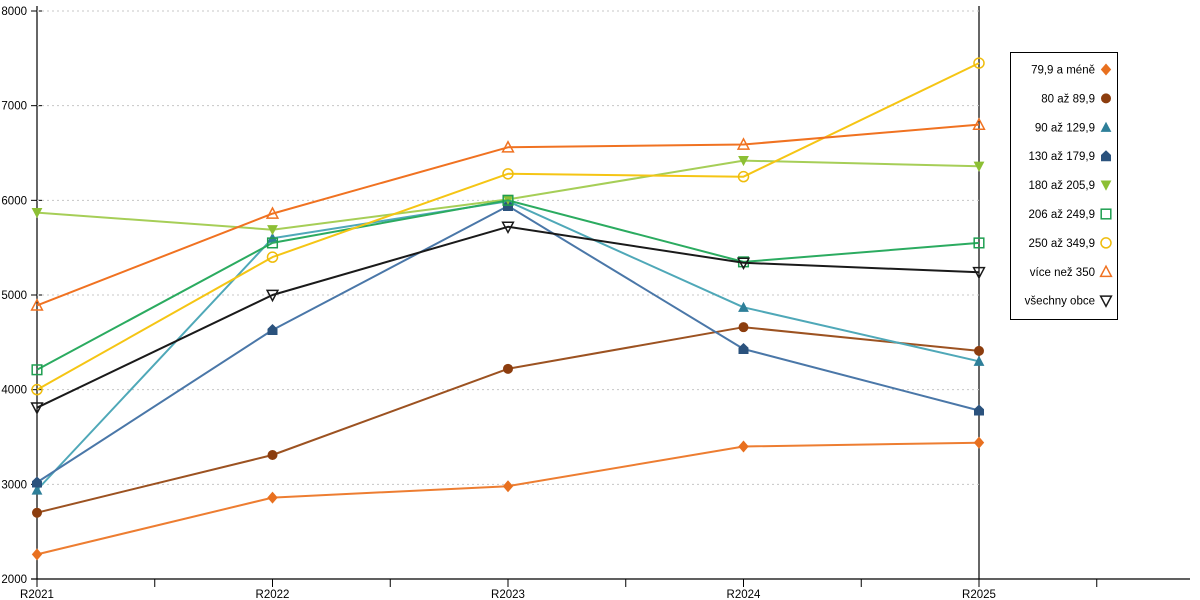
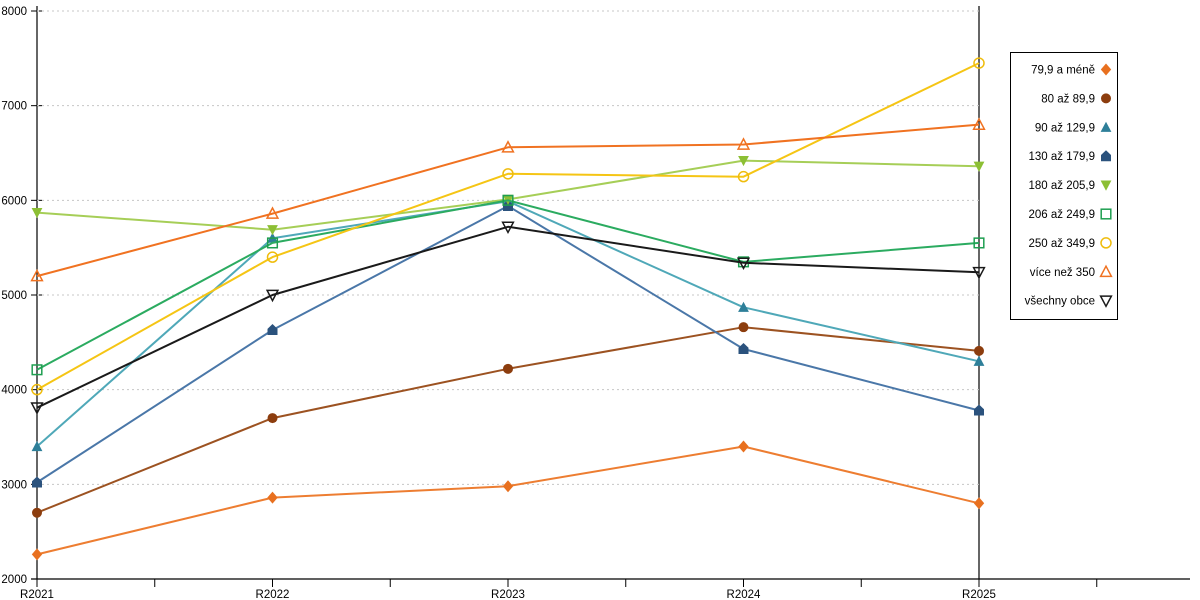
90 až 129,9/R2021: 2900 -> 3400
více než 350/R2021: 4900 -> 5200
80 až 89,9/R2022: 3300 -> 3700
79,9 a méně/R2025: 3400 -> 2800
